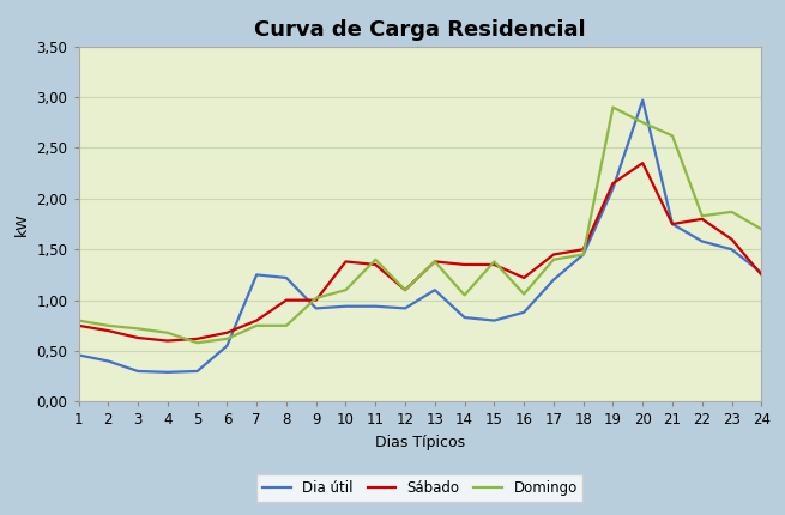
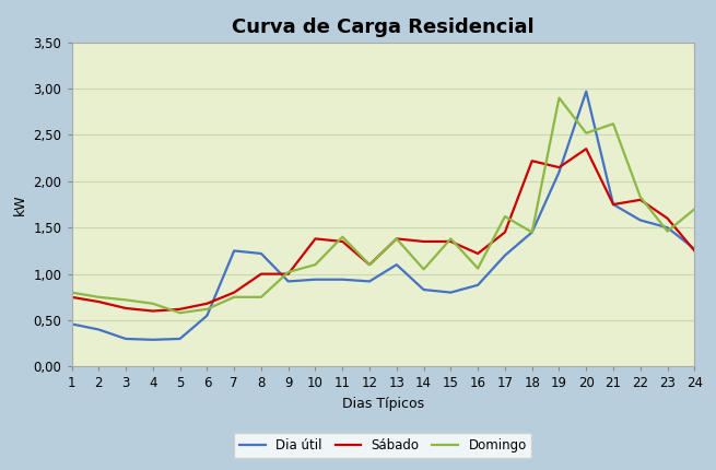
Domingo/17: 1,40 -> 1,62
Sábado/18: 1,50 -> 2,22
Domingo/20: 2,75 -> 2,52
Domingo/23: 1,87 -> 1,46
